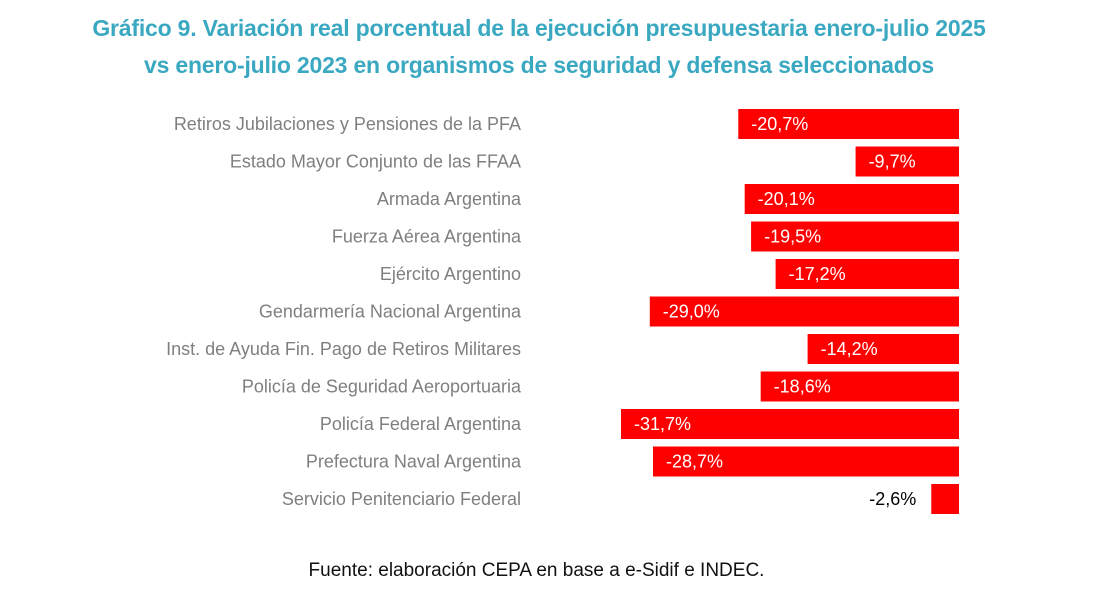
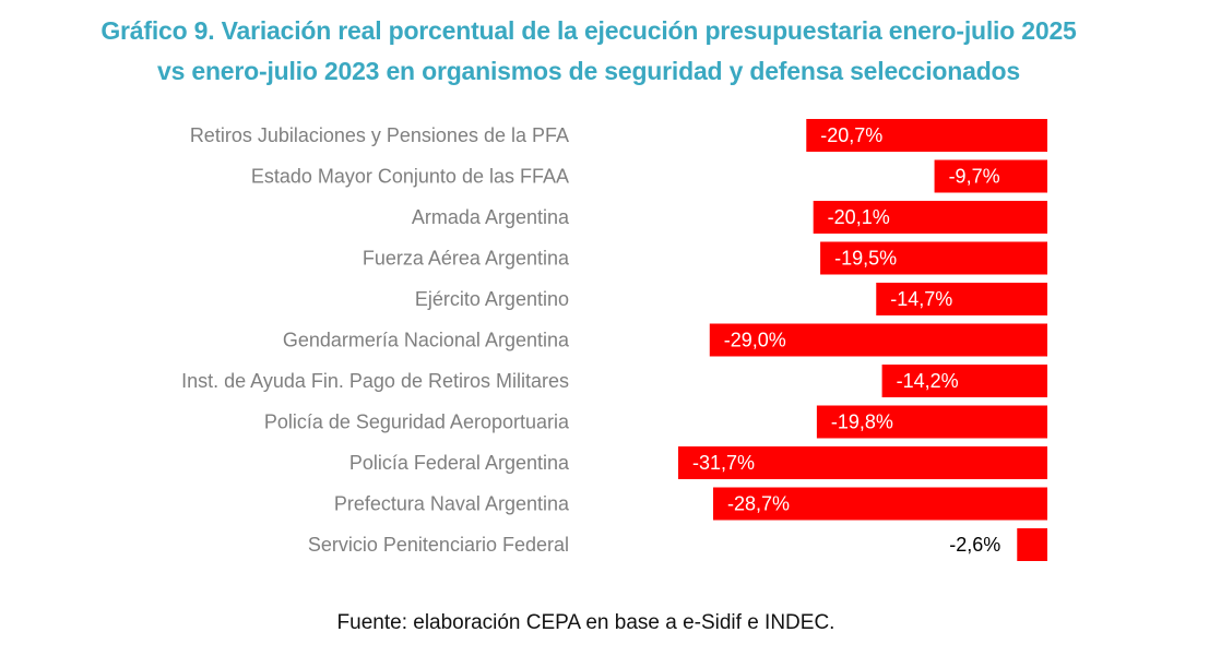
Ejército Argentino: -17,2% -> -14,7%
Policía de Seguridad Aeroportuaria: -18,6% -> -19,8%
